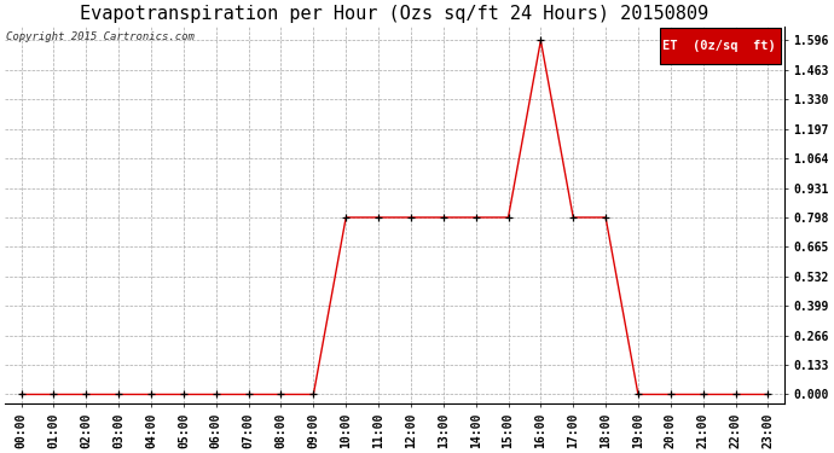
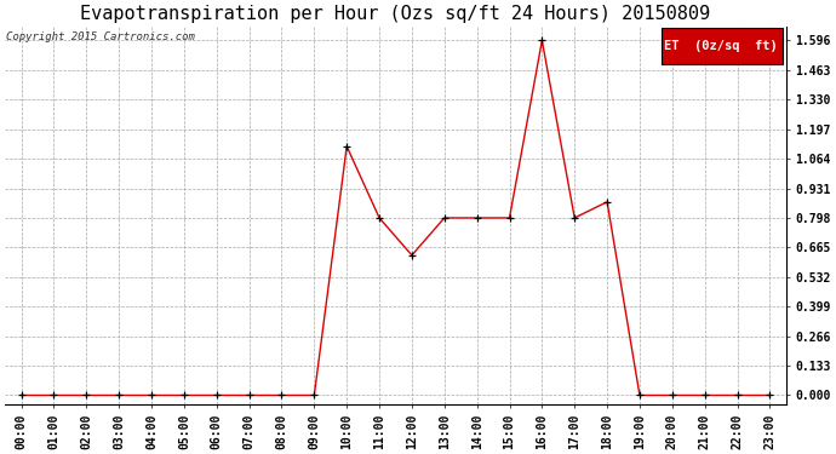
10:00: 0.80 -> 1.12
12:00: 0.80 -> 0.63
18:00: 0.80 -> 0.87
